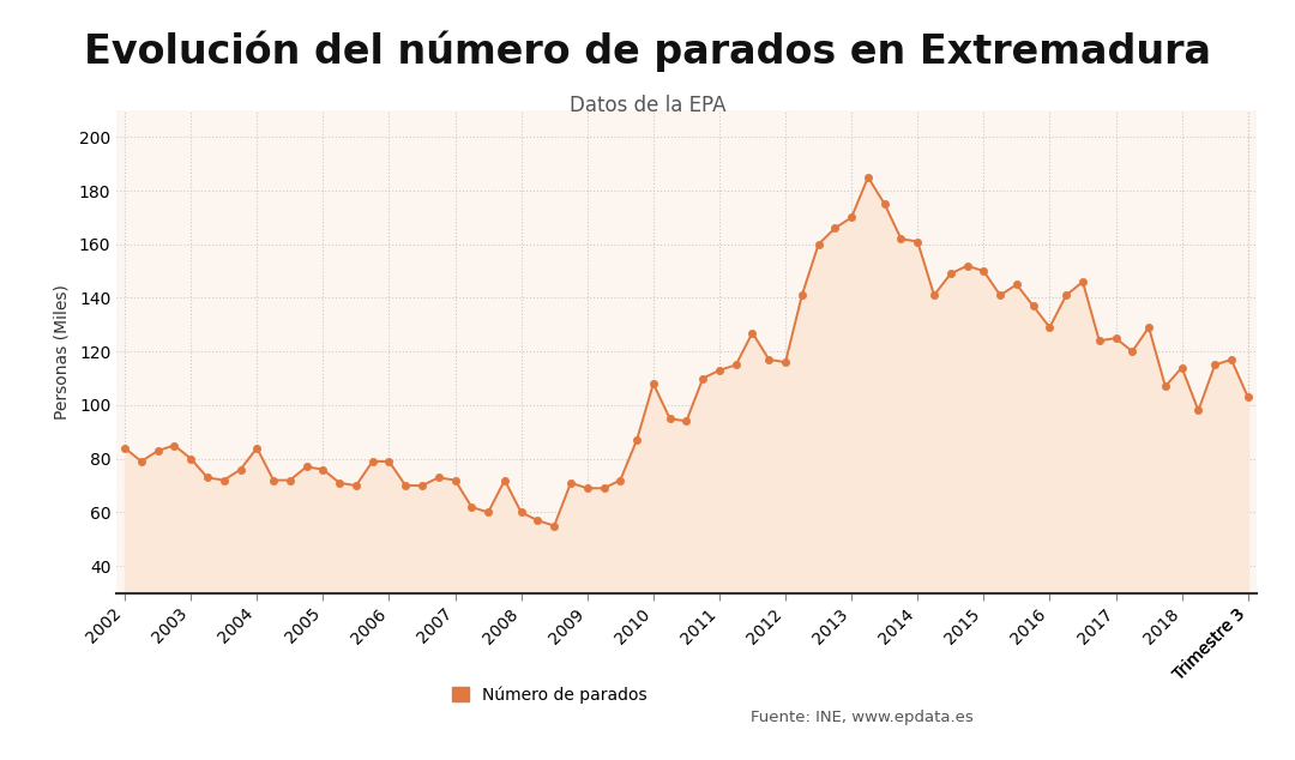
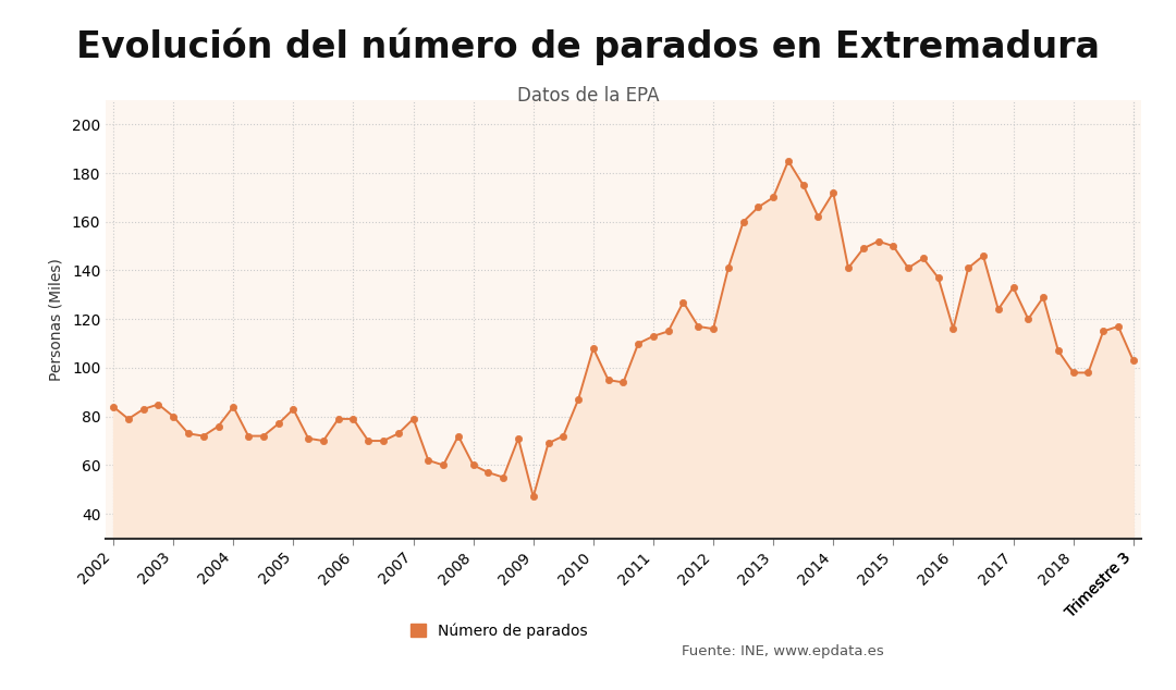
2005: 76 -> 83
2007: 72 -> 79
2009: 69 -> 47
2014: 161 -> 172
2016: 129 -> 116
2017: 125 -> 133
2018: 114 -> 98
